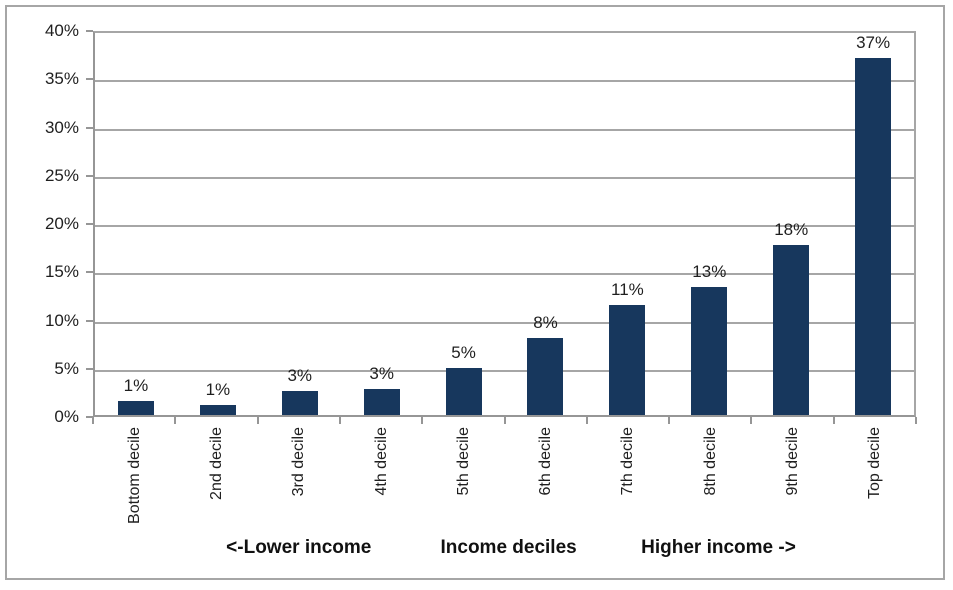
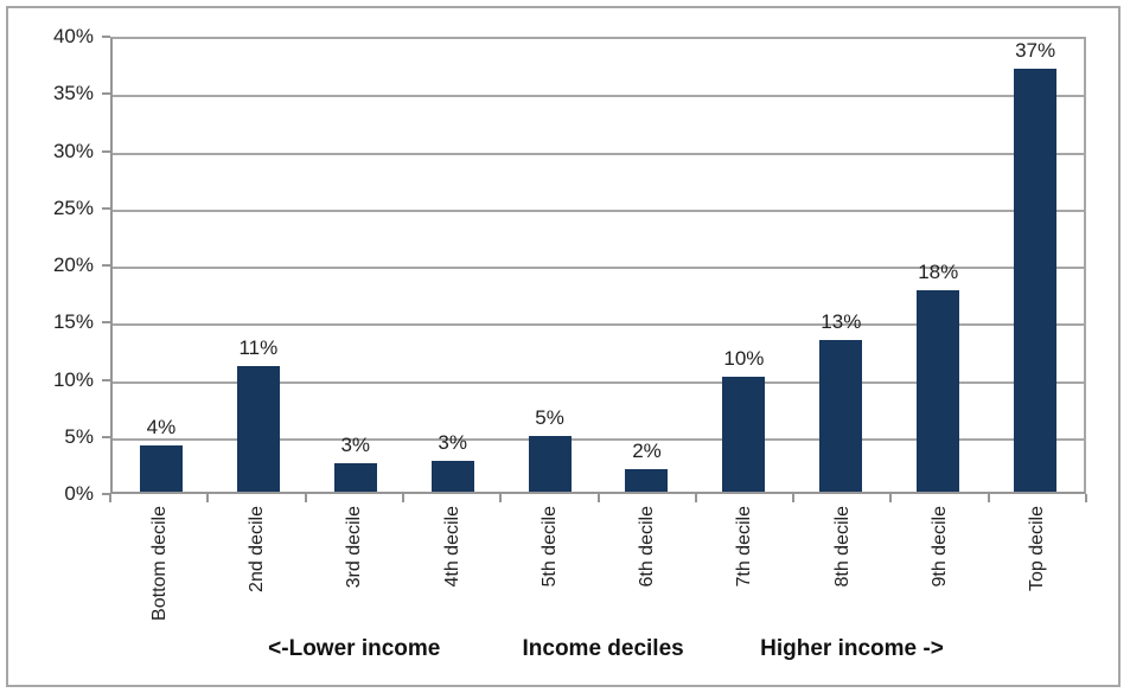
Bottom decile: 1% -> 4%
2nd decile: 1% -> 11%
6th decile: 8% -> 2%
7th decile: 11% -> 10%
